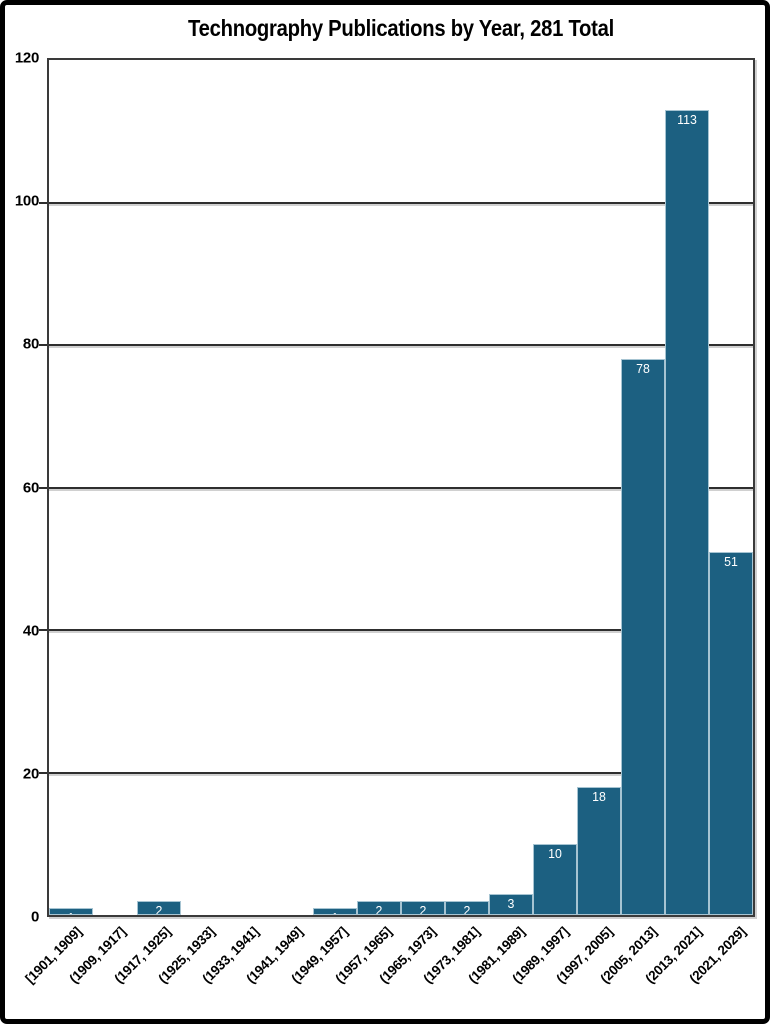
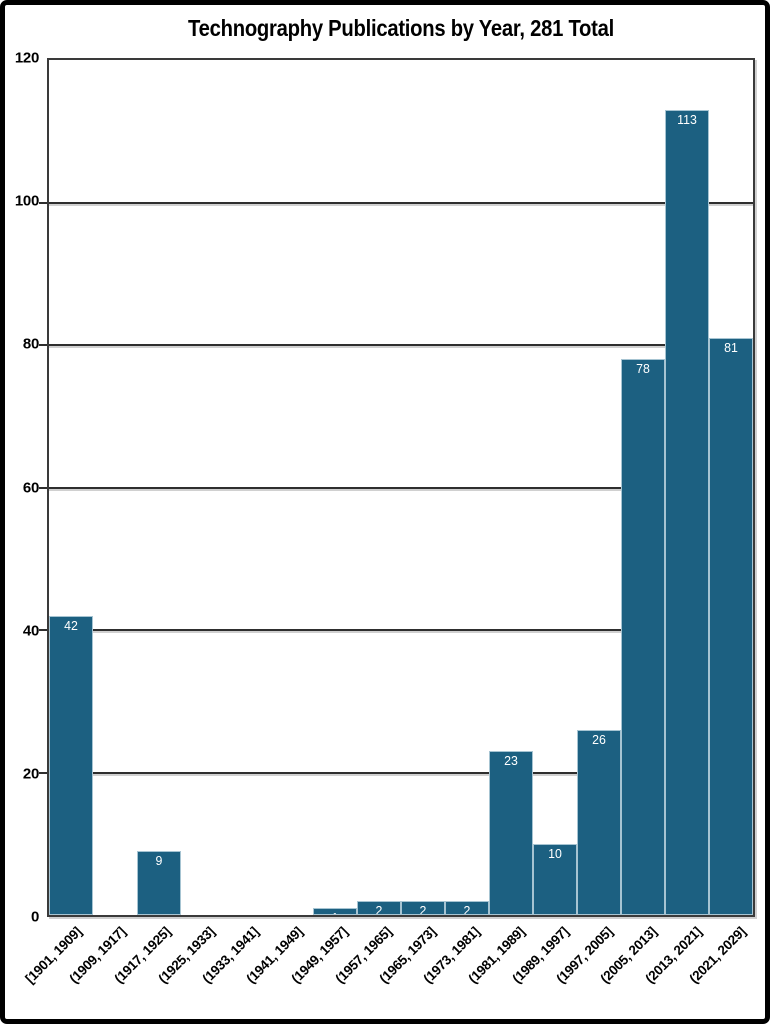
[1901, 1909]: 1 -> 42
(1917, 1925]: 2 -> 9
(1981, 1989]: 3 -> 23
(1997, 2005]: 18 -> 26
(2021, 2029]: 51 -> 81
